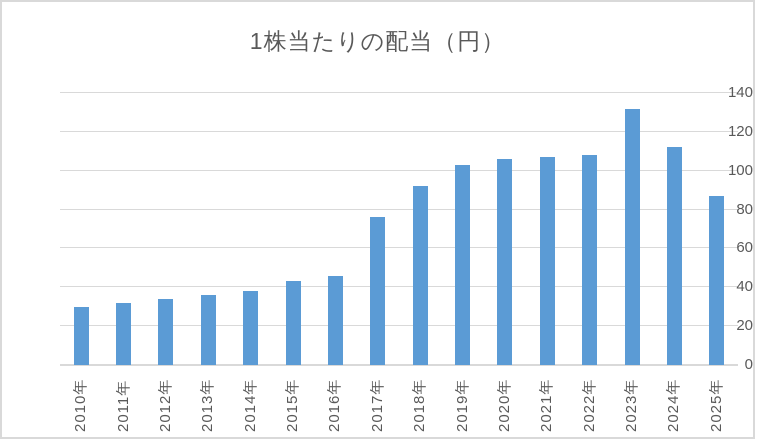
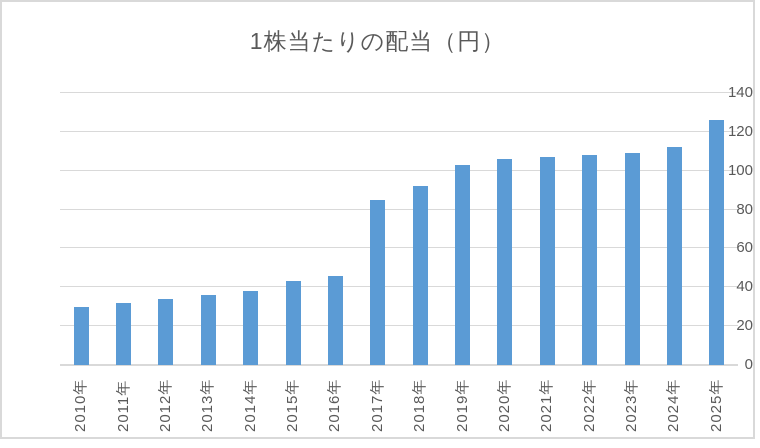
2017年: 76 -> 85
2023年: 132 -> 109
2025年: 87 -> 126
